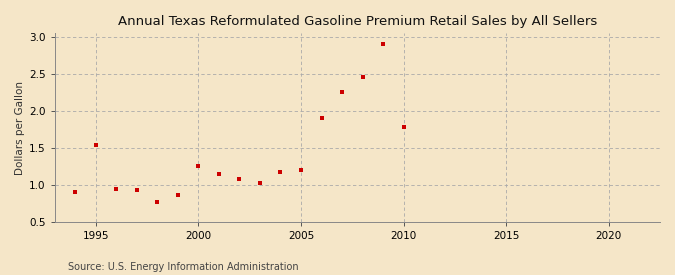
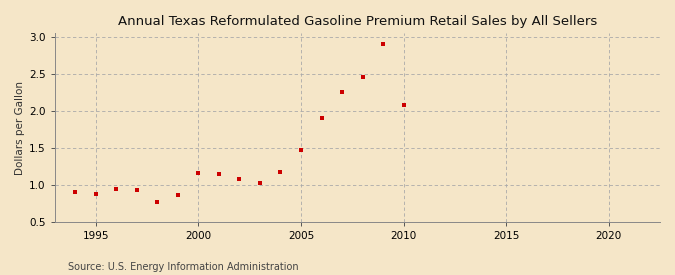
1995: 1.54 -> 0.88
2000: 1.26 -> 1.16
2005: 1.20 -> 1.47
2010: 1.78 -> 2.08
